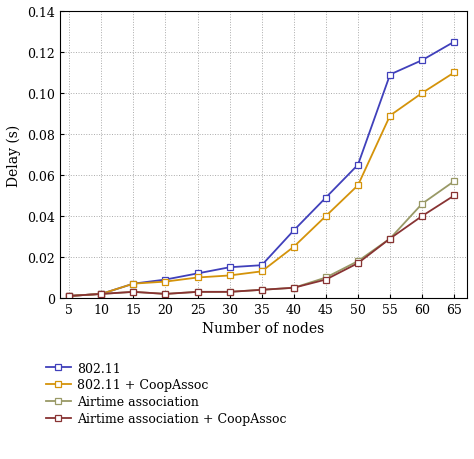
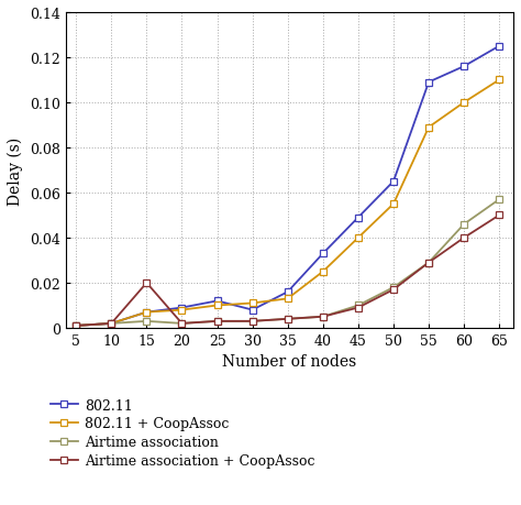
Airtime association + CoopAssoc/15: 0.003 -> 0.020
802.11/30: 0.015 -> 0.008
